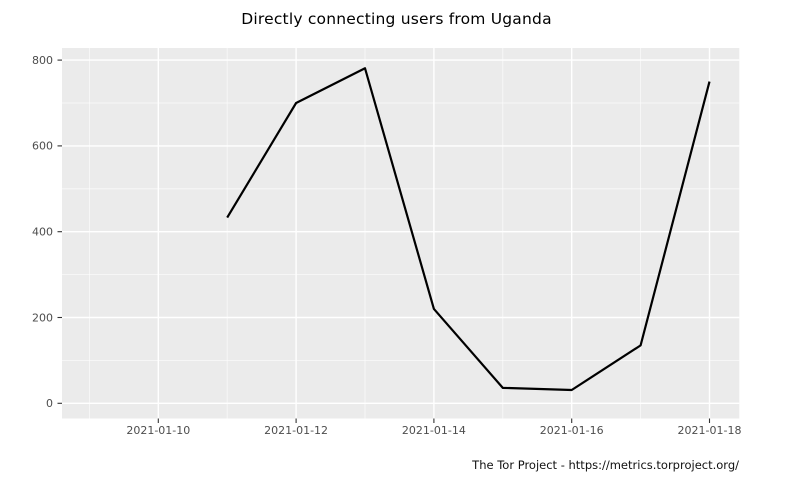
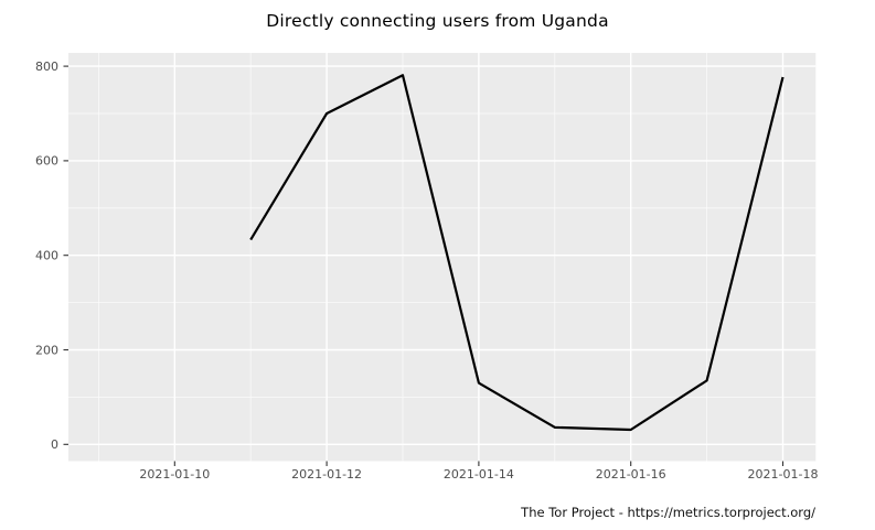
2021-01-14: 220 -> 130
2021-01-18: 750 -> 780
